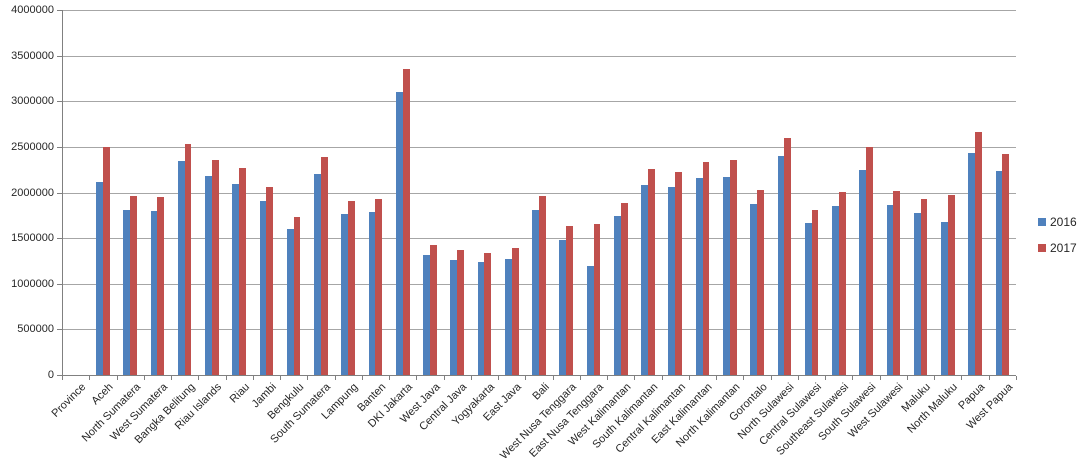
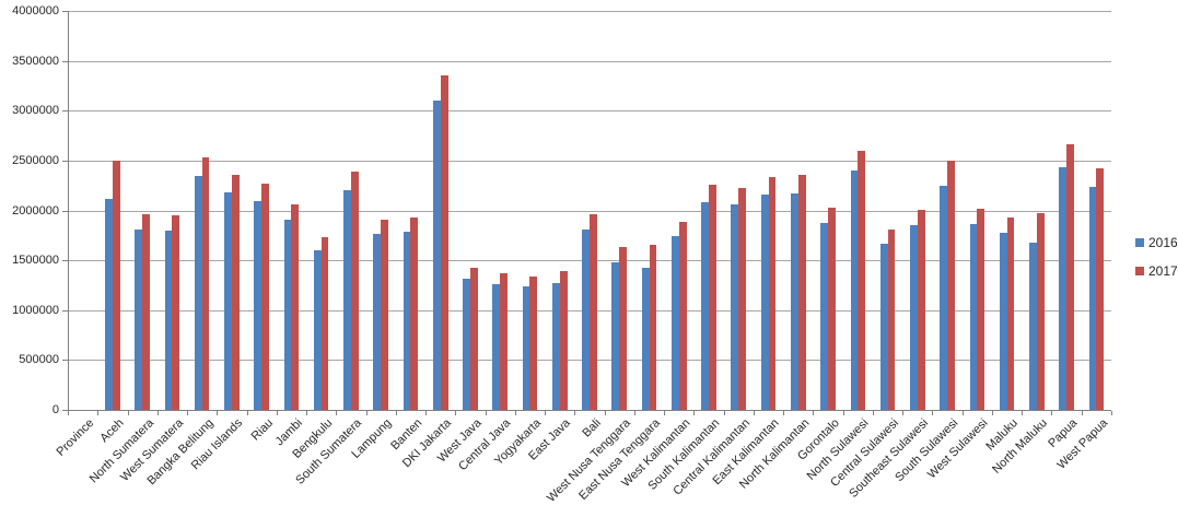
2016/East Nusa Tenggara: 1200000 -> 1400000
